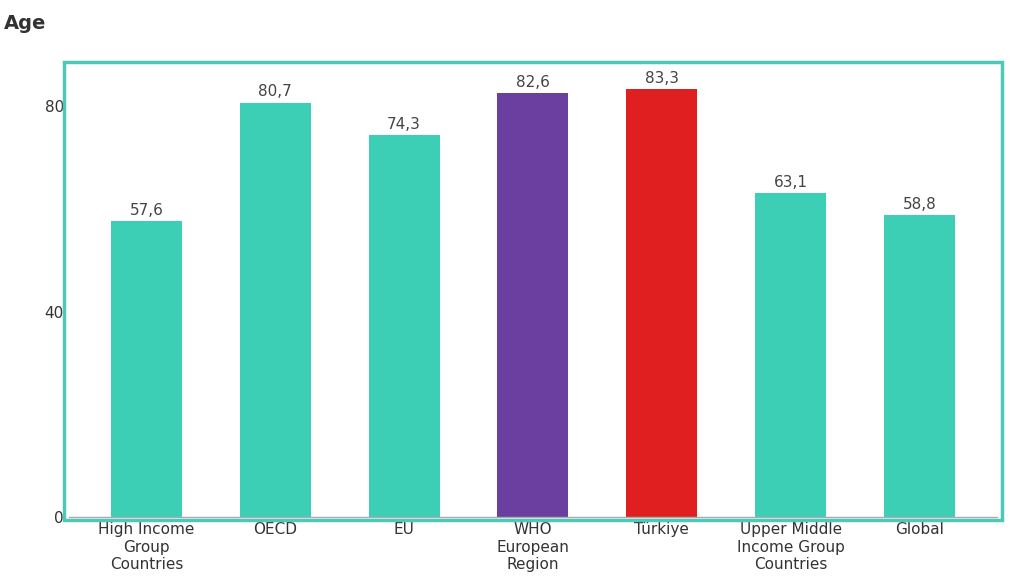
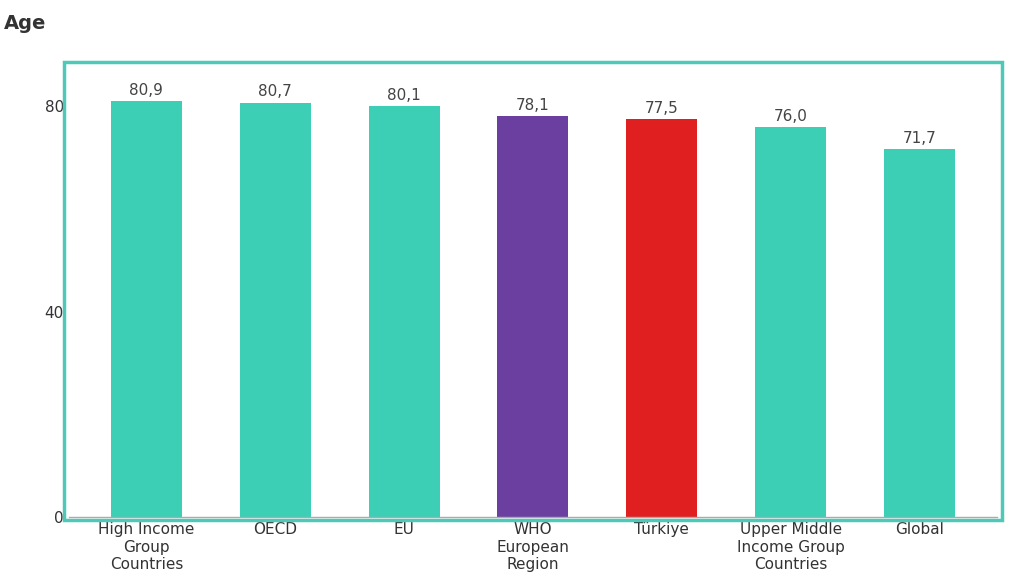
High Income Group Countries: 57,6 -> 80,9
EU: 74,3 -> 80,1
WHO European Region: 82,6 -> 78,1
Türkiye: 83,3 -> 77,5
Upper Middle Income Group Countries: 63,1 -> 76,0
Global: 58,8 -> 71,7
